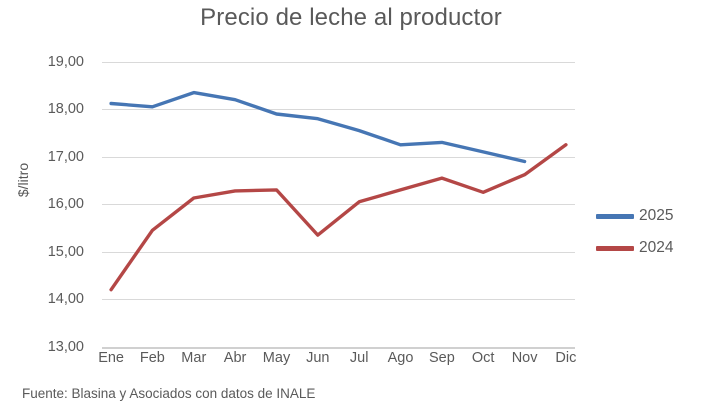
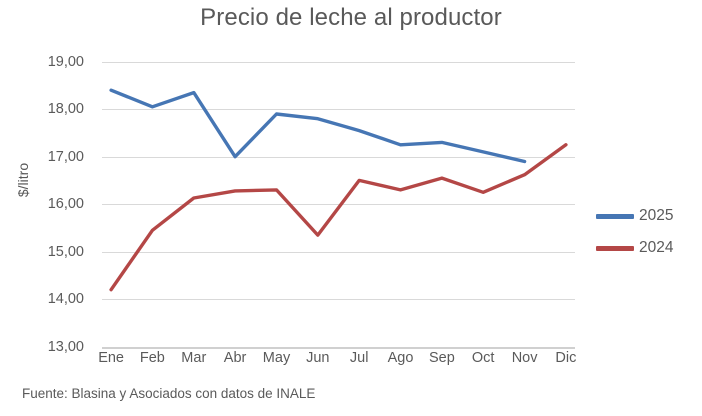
2025/Ene: 18,1 -> 18,4
2025/Abr: 18,2 -> 17,0
2024/Jul: 16,1 -> 16,5
